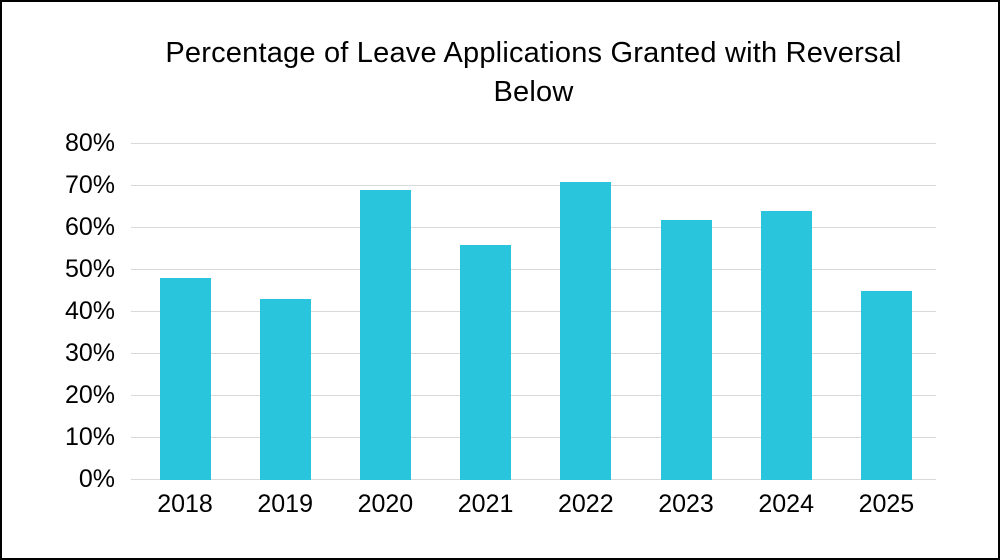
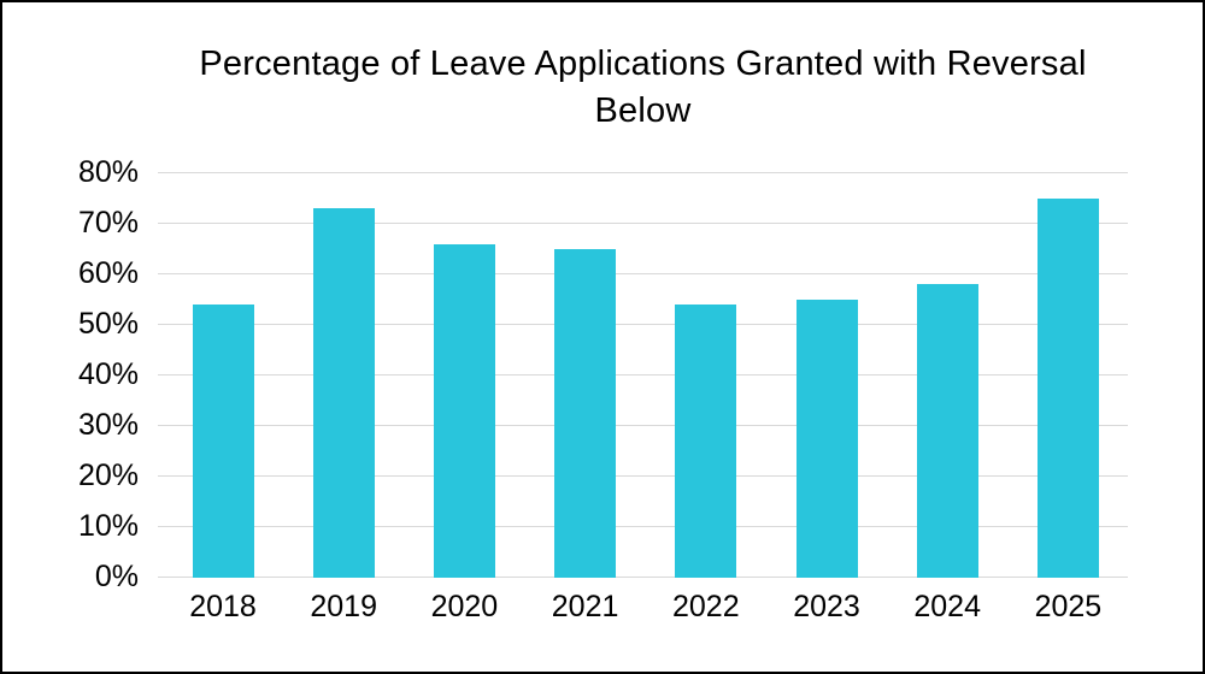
2018: 48% -> 54%
2019: 43% -> 73%
2020: 69% -> 66%
2021: 56% -> 65%
2022: 71% -> 54%
2023: 62% -> 55%
2024: 64% -> 58%
2025: 45% -> 75%
